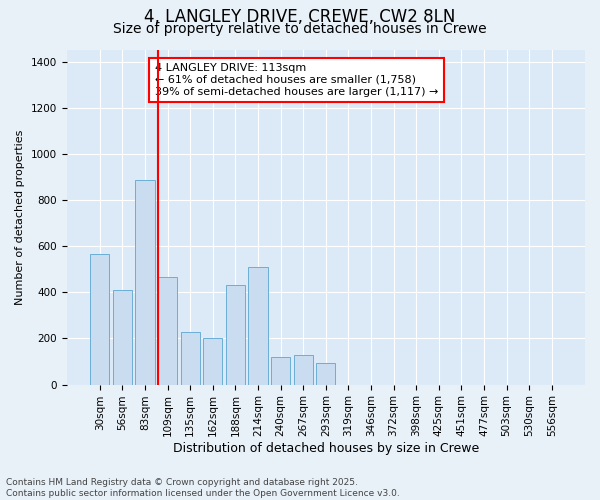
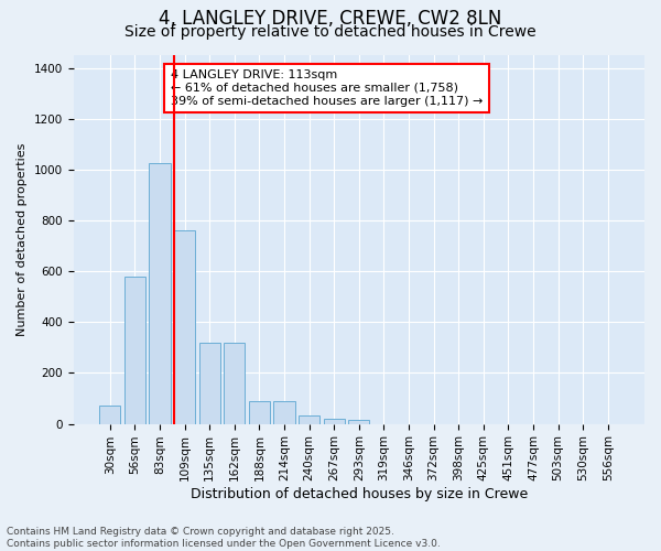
30sqm: 565 -> 70
56sqm: 410 -> 580
83sqm: 885 -> 1025
109sqm: 465 -> 760
135sqm: 230 -> 320
162sqm: 200 -> 320
188sqm: 430 -> 90
214sqm: 510 -> 90
240sqm: 120 -> 35
267sqm: 130 -> 20
293sqm: 95 -> 15
